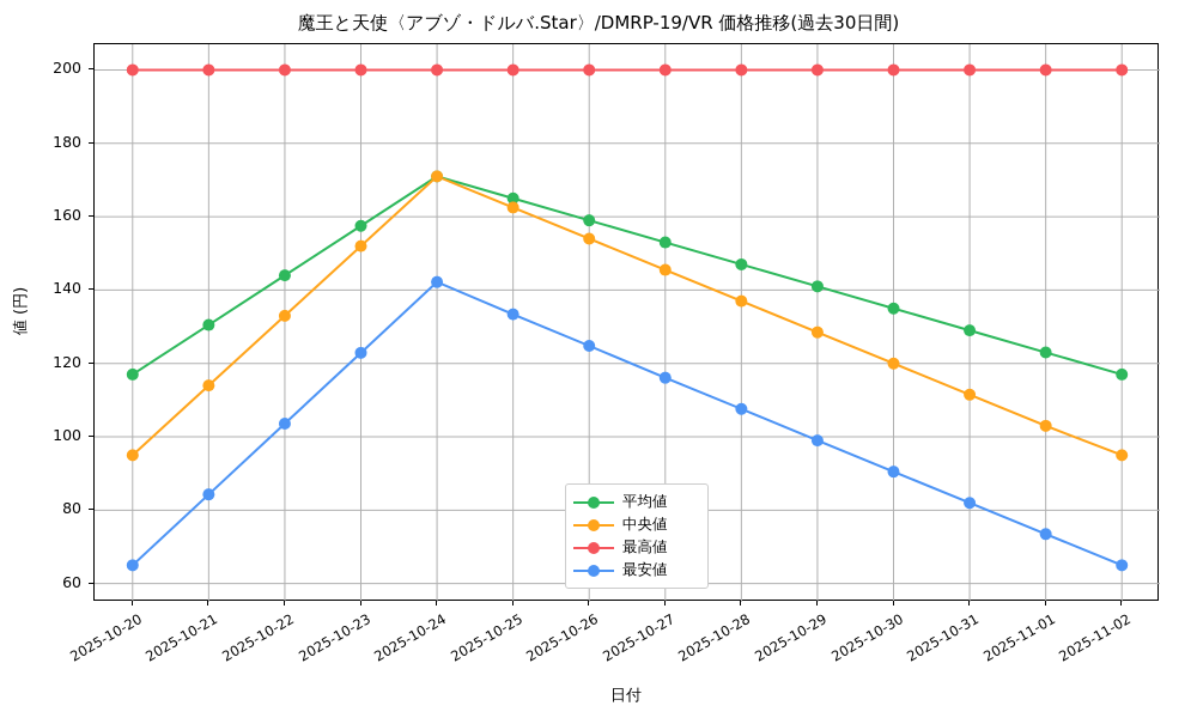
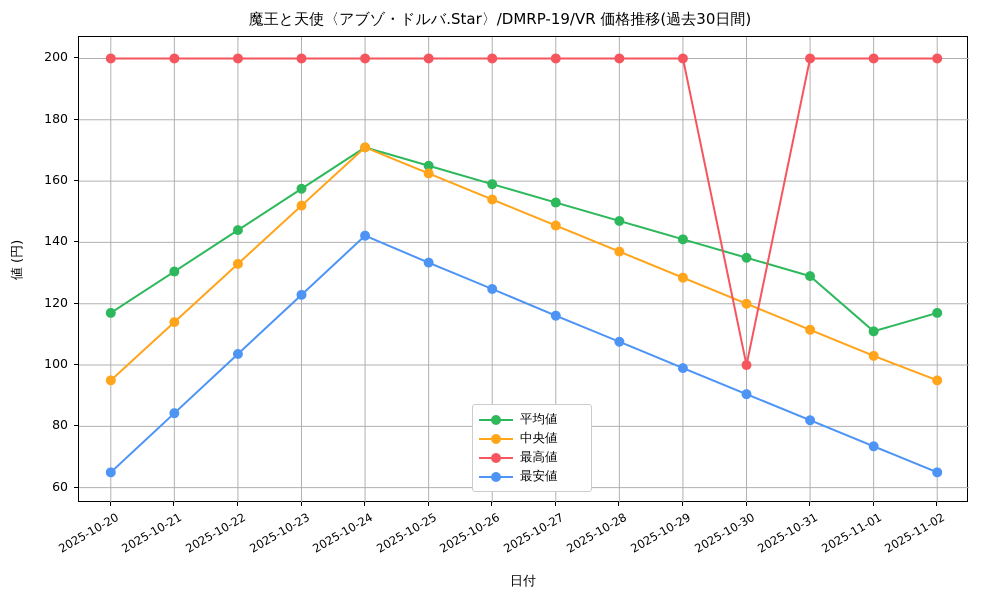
最高値/2025-10-30: 200 -> 100
平均値/2025-11-01: 123 -> 111
